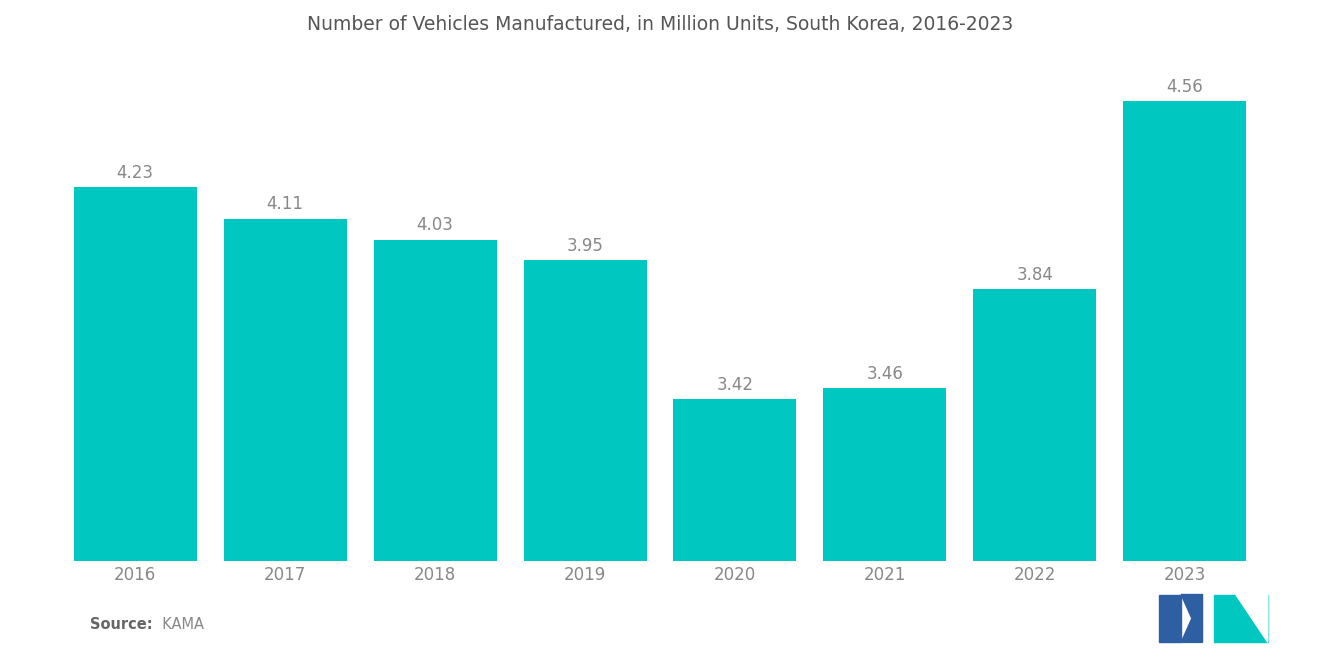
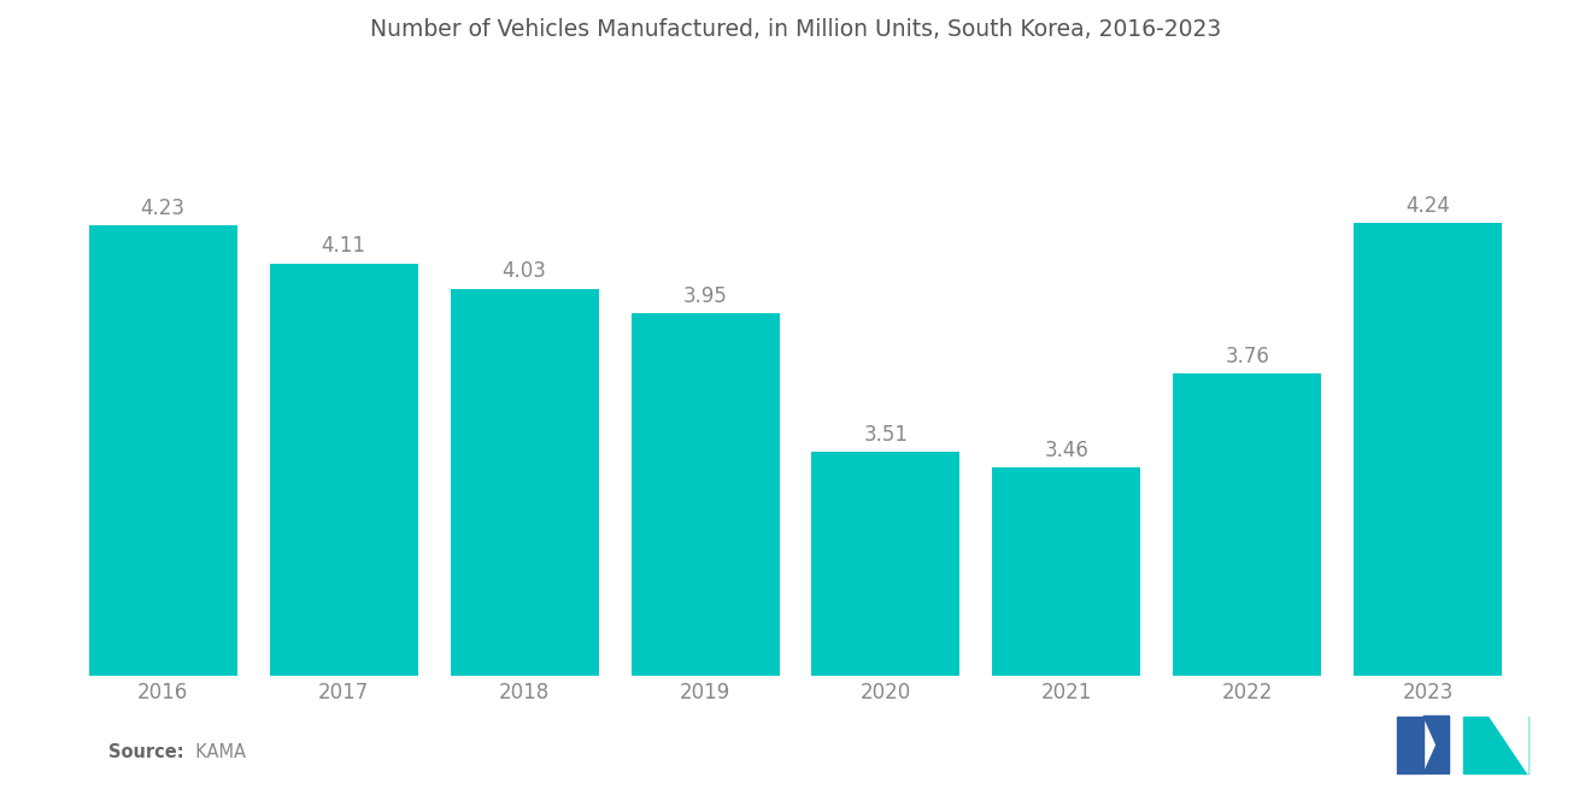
2020: 3.42 -> 3.51
2022: 3.84 -> 3.76
2023: 4.56 -> 4.24
